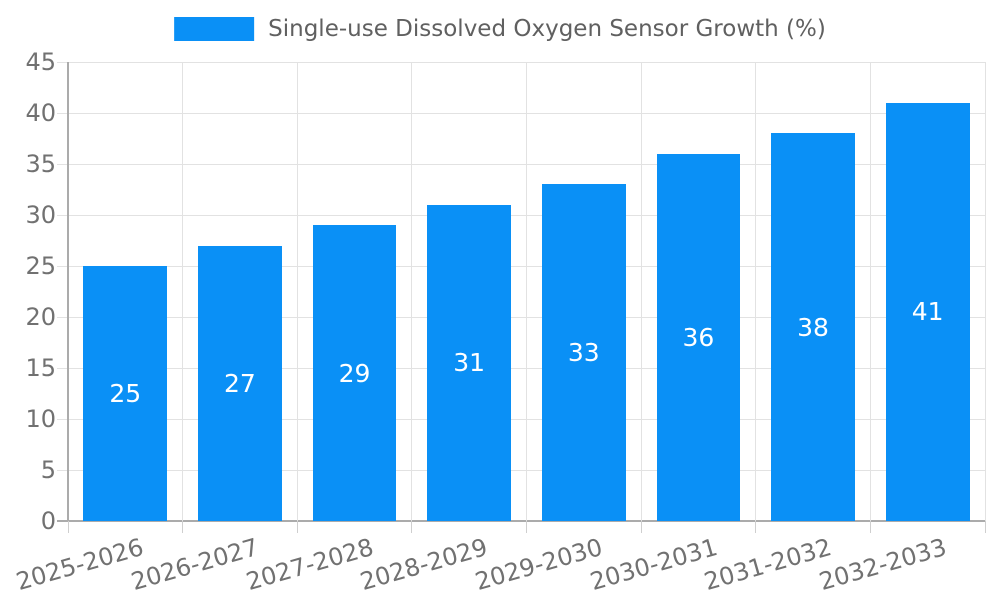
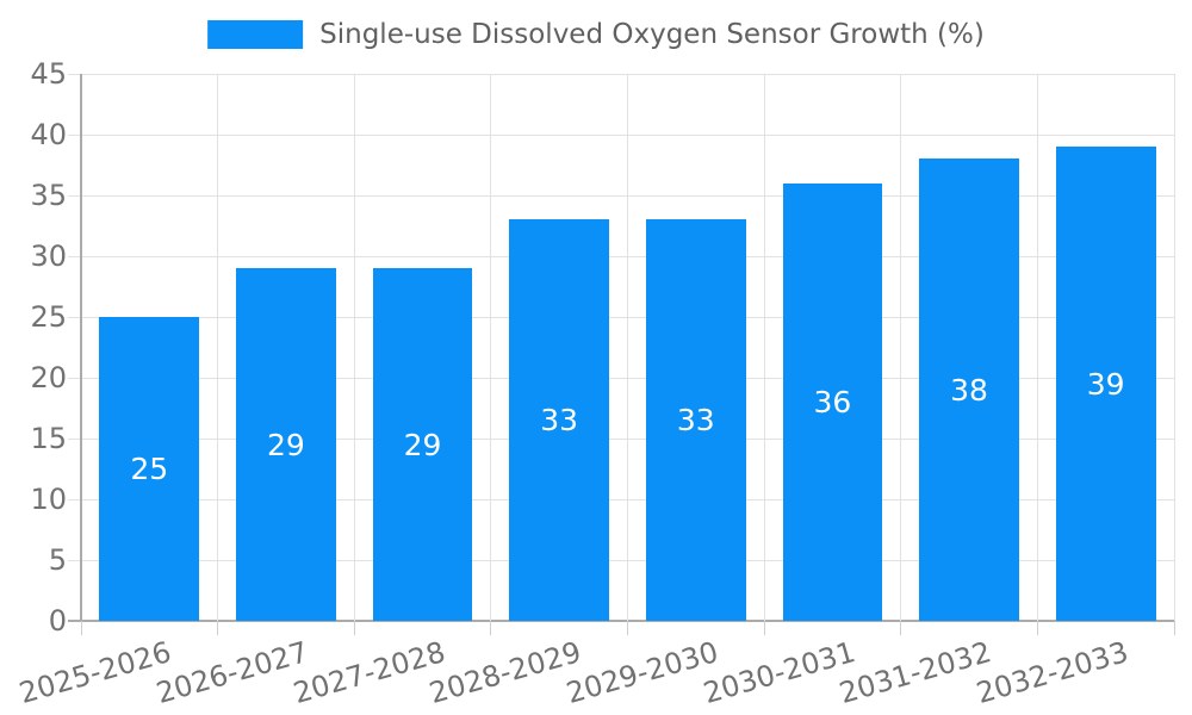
2026-2027: 27 -> 29
2028-2029: 31 -> 33
2032-2033: 41 -> 39
